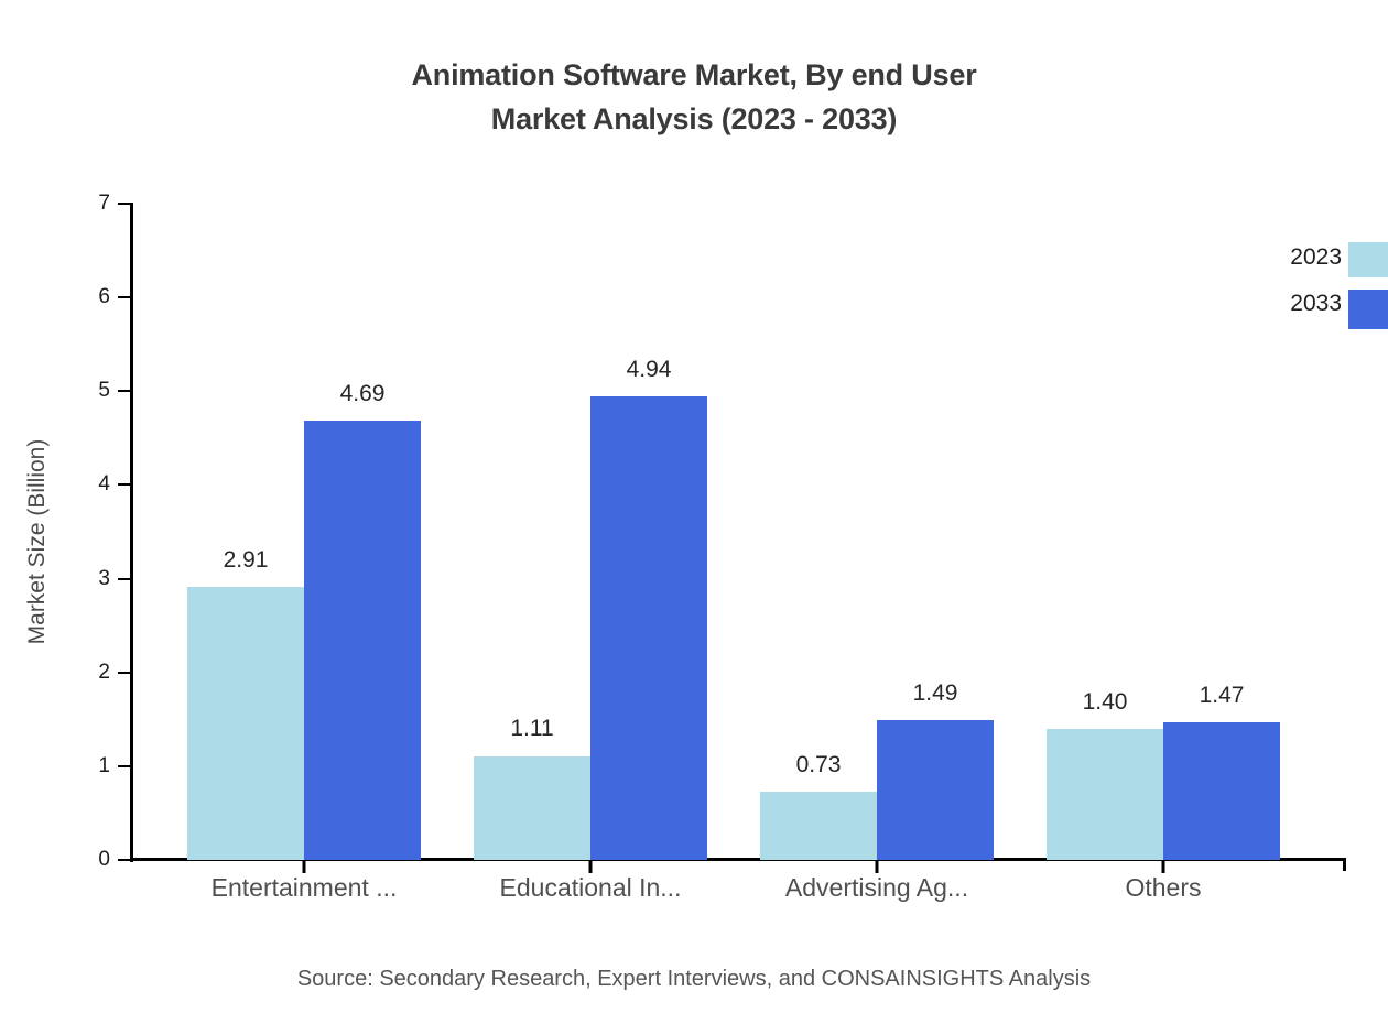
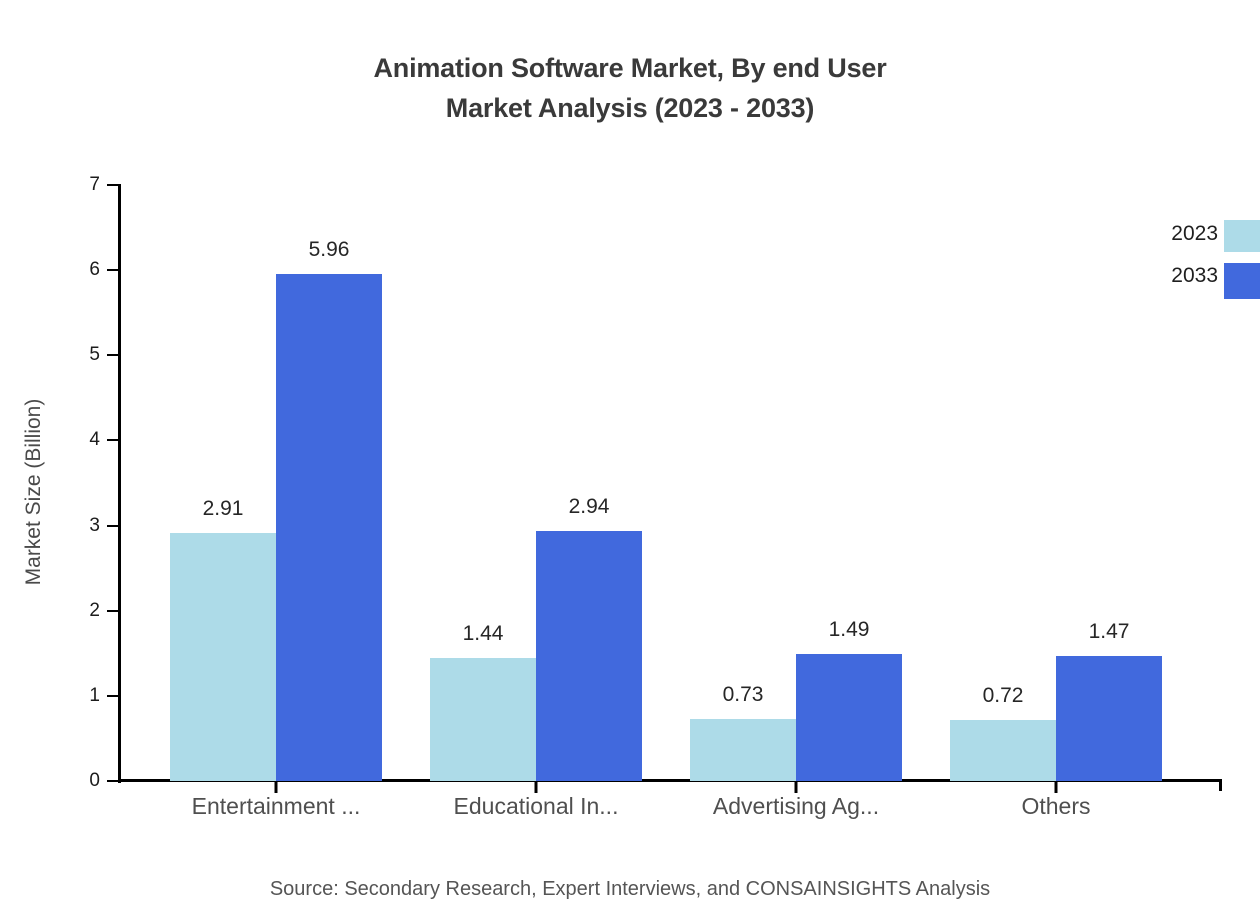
2033/Entertainment ...: 4.69 -> 5.96
2023/Educational In...: 1.11 -> 1.44
2033/Educational In...: 4.94 -> 2.94
2023/Others: 1.40 -> 0.72
